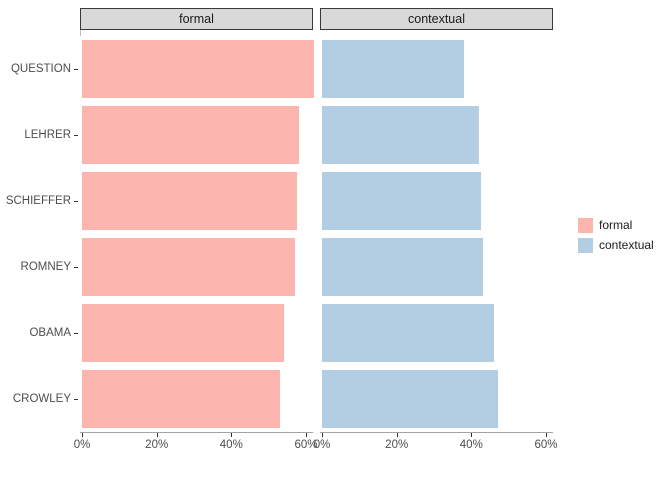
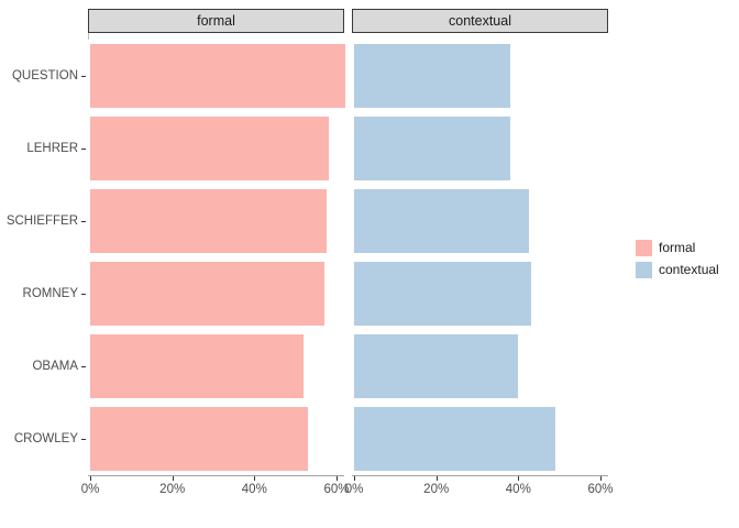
contextual/LEHRER: 42% -> 38%
formal/OBAMA: 54% -> 52%
contextual/OBAMA: 46% -> 40%
contextual/CROWLEY: 47% -> 49%
